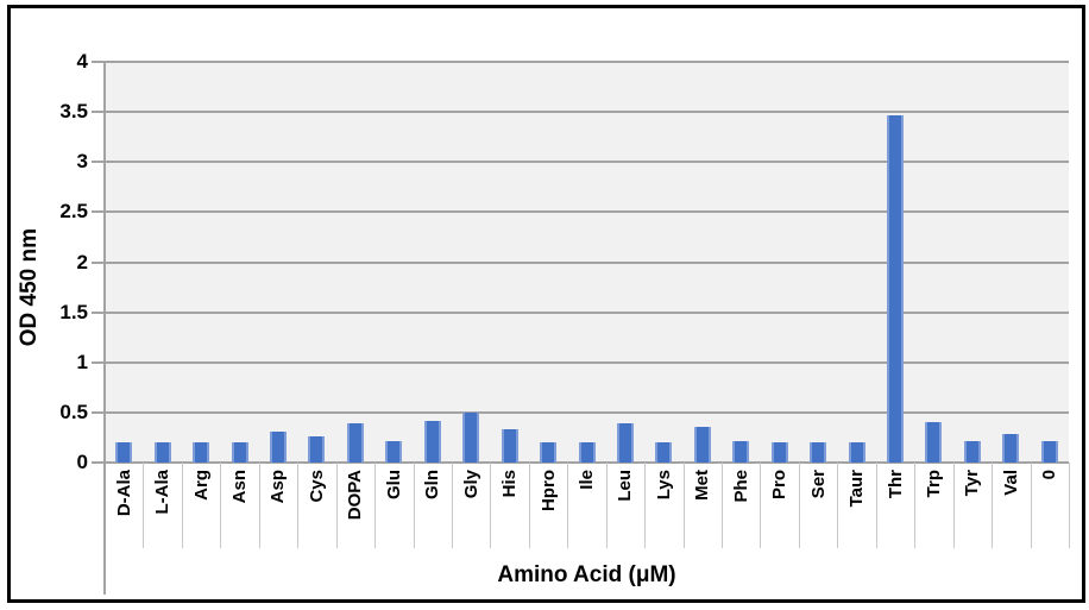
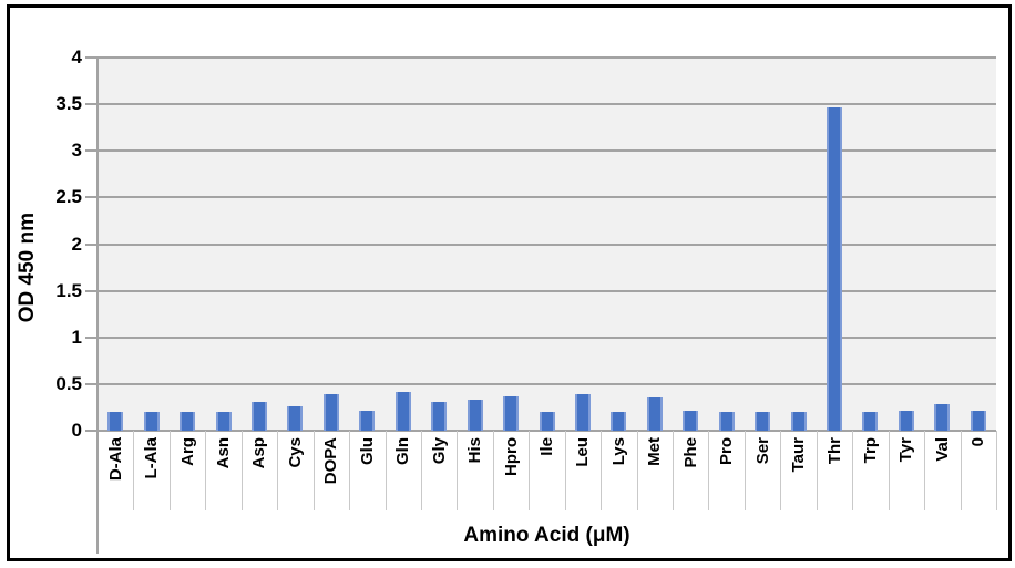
Gly: 0.5 -> 0.3
Hpro: 0.2 -> 0.4
Trp: 0.4 -> 0.2
